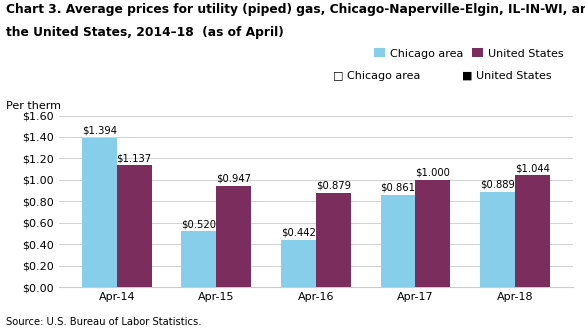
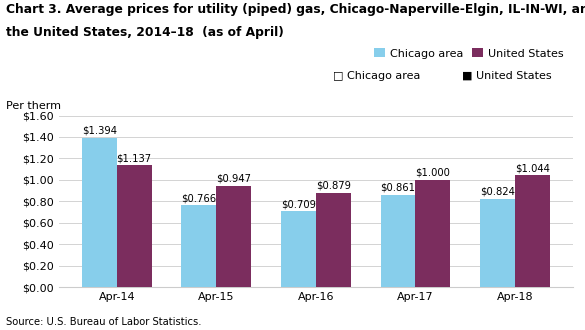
Chicago area/Apr-15: $0.520 -> $0.766
Chicago area/Apr-16: $0.442 -> $0.709
Chicago area/Apr-18: $0.889 -> $0.824
